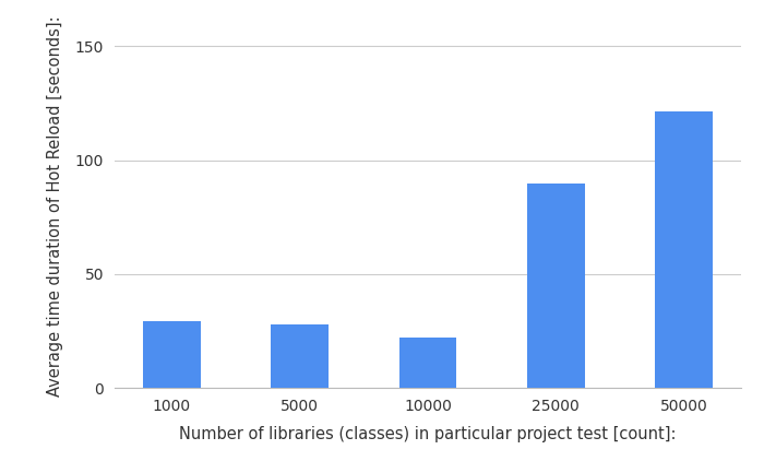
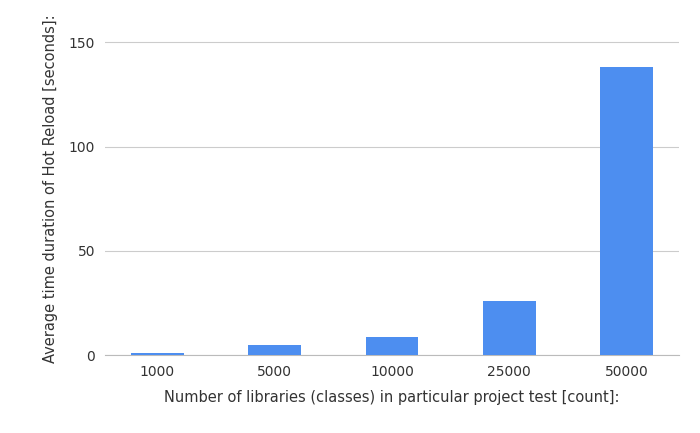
1000: 29.5 -> 1.0
5000: 28.0 -> 5.0
10000: 22.0 -> 8.5
25000: 90.0 -> 26.0
50000: 121.5 -> 138.0
